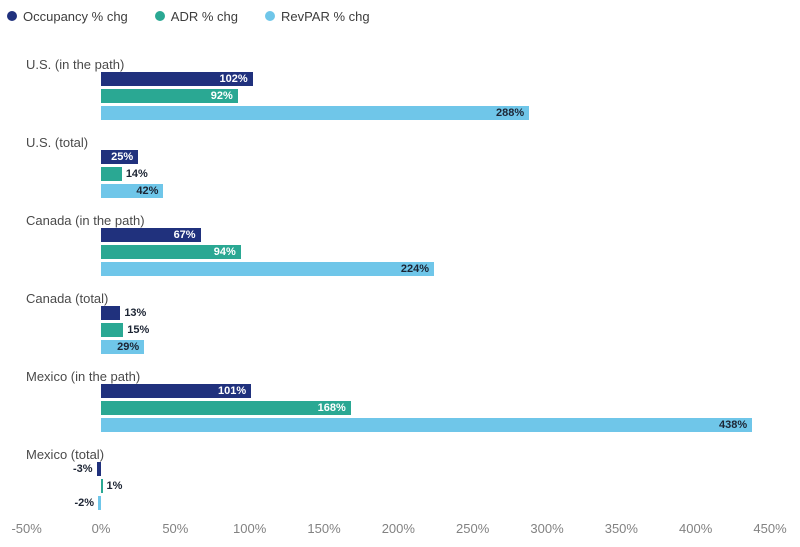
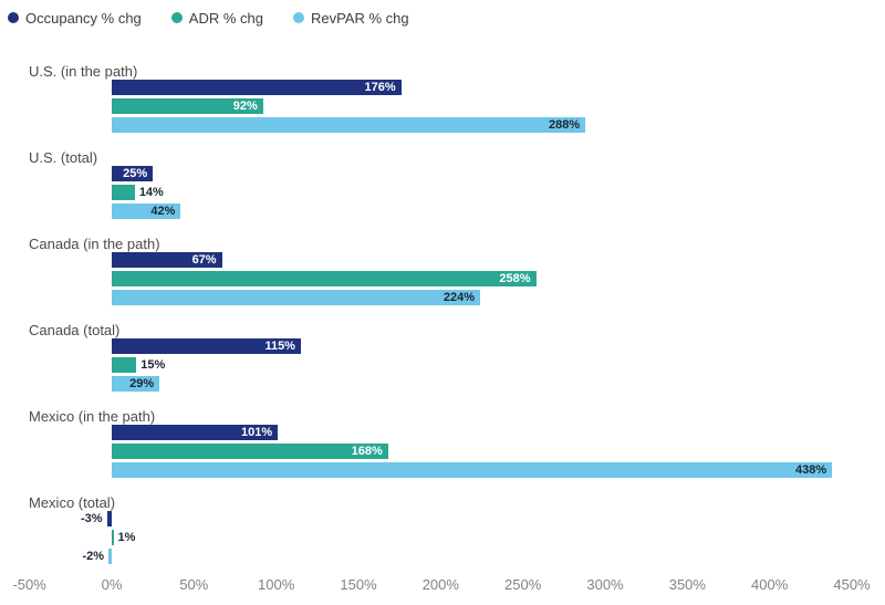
Occupancy % chg/U.S. (in the path): 102% -> 176%
ADR % chg/Canada (in the path): 94% -> 258%
Occupancy % chg/Canada (total): 13% -> 115%
